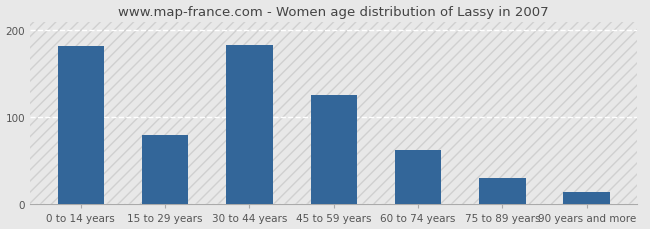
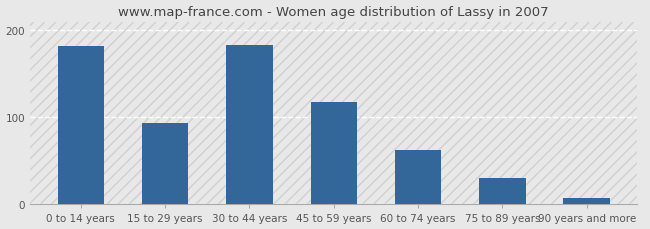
15 to 29 years: 80 -> 93
45 to 59 years: 126 -> 118
90 years and more: 14 -> 7
